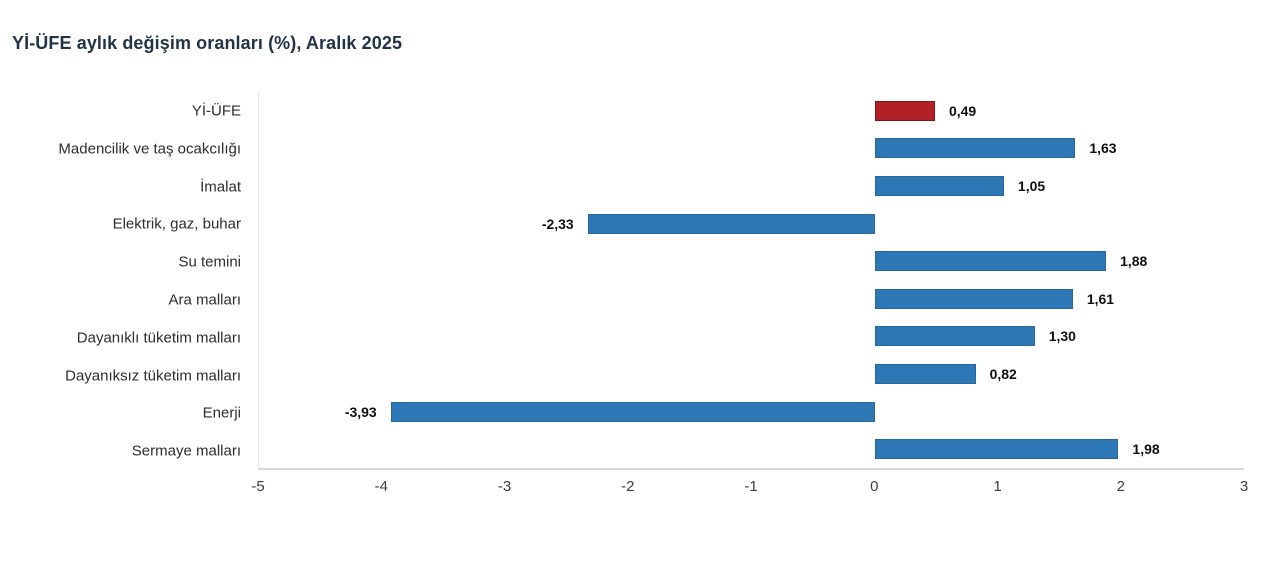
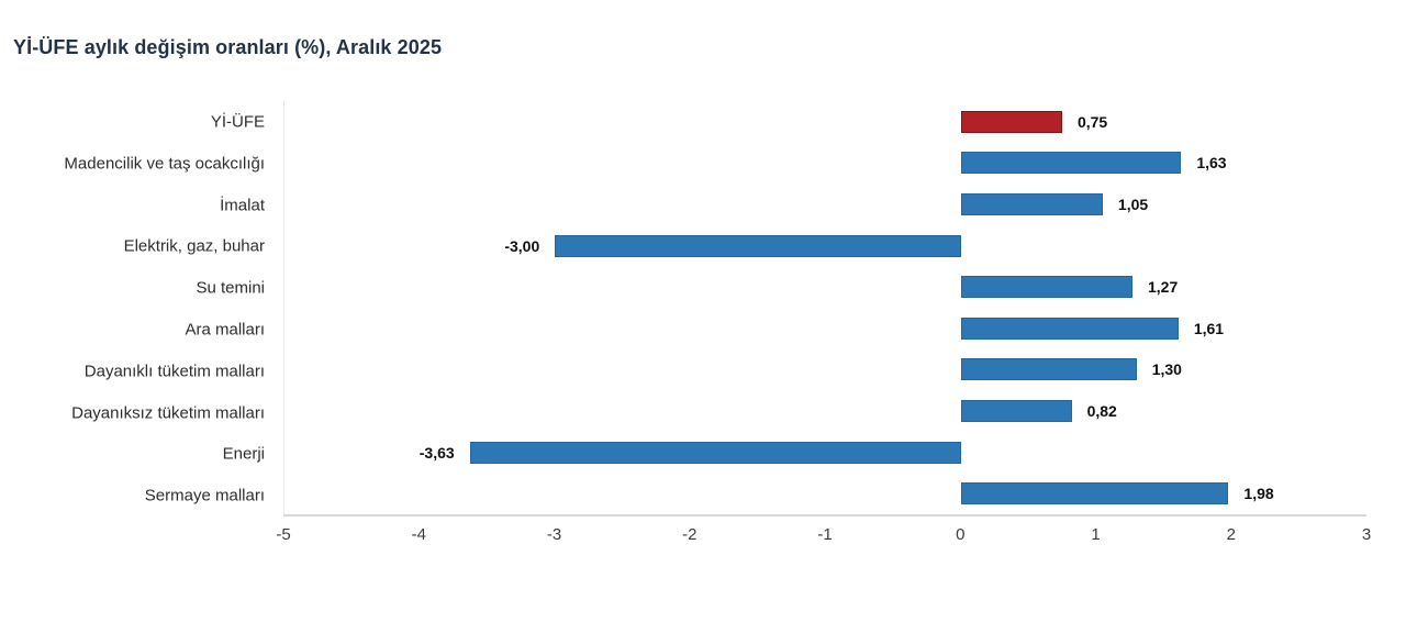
Yİ-ÜFE: 0,49 -> 0,75
Elektrik, gaz, buhar: -2,33 -> -3,00
Su temini: 1,88 -> 1,27
Enerji: -3,93 -> -3,63
